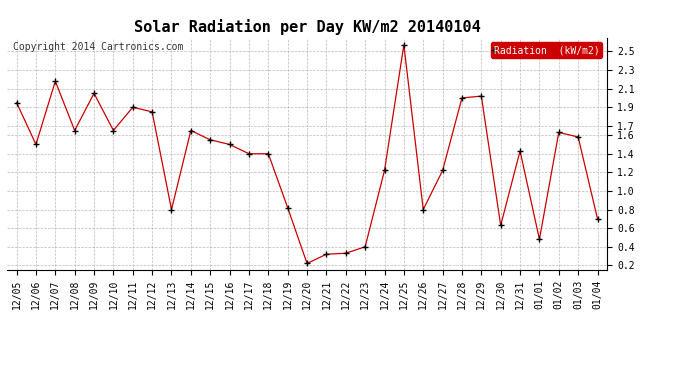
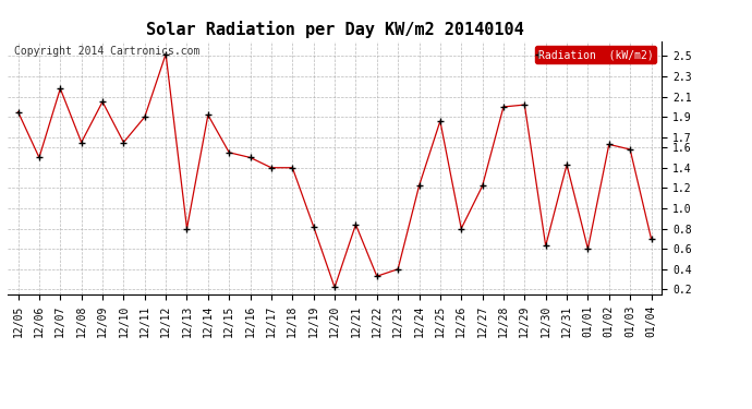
12/12: 1.85 -> 2.52
12/14: 1.65 -> 1.92
12/21: 0.32 -> 0.84
12/25: 2.57 -> 1.86
01/01: 0.48 -> 0.60
